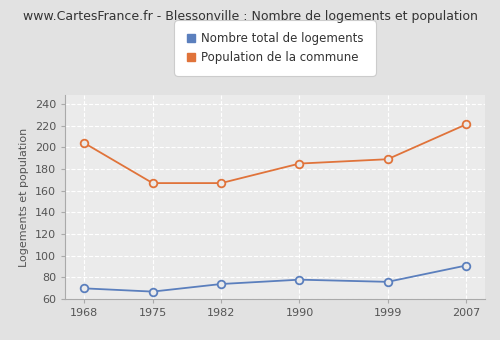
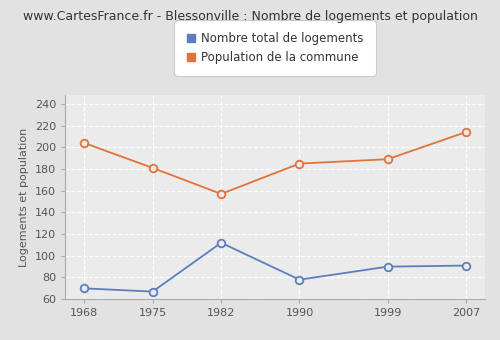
Population de la commune/1975: 167 -> 181
Nombre total de logements/1982: 74 -> 112
Population de la commune/1982: 167 -> 157
Nombre total de logements/1999: 76 -> 90
Population de la commune/2007: 221 -> 214
